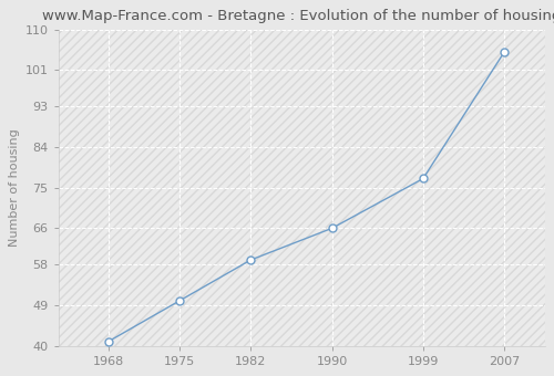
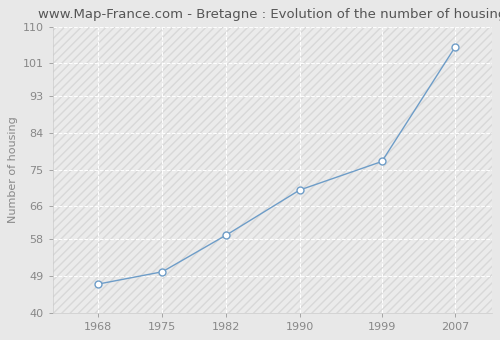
1968: 41 -> 47
1990: 66 -> 70
